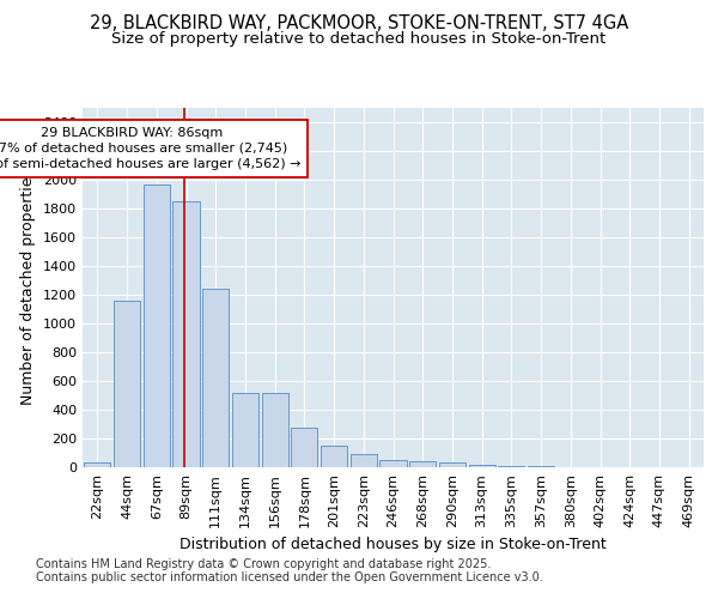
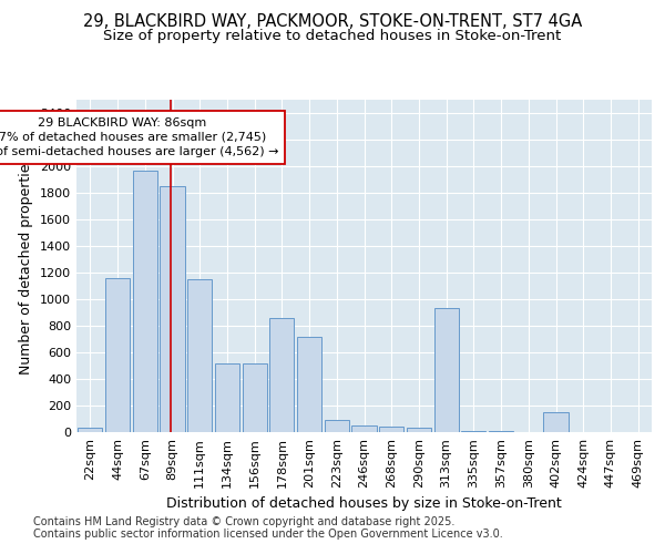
111sqm: 1240 -> 1150
178sqm: 280 -> 860
201sqm: 150 -> 720
313sqm: 20 -> 930
402sqm: 0 -> 150
